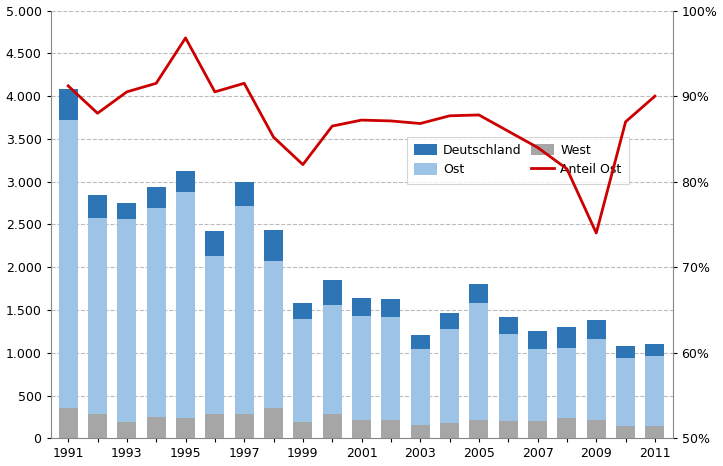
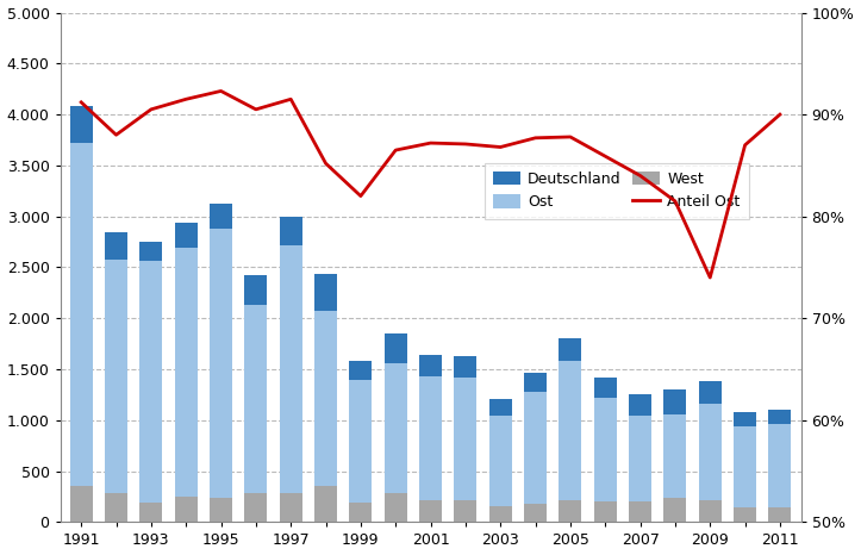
Anteil Ost/1995: 96.8% -> 92.3%
